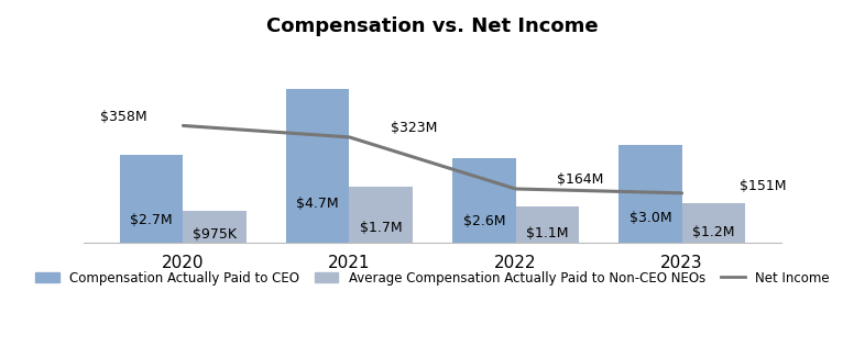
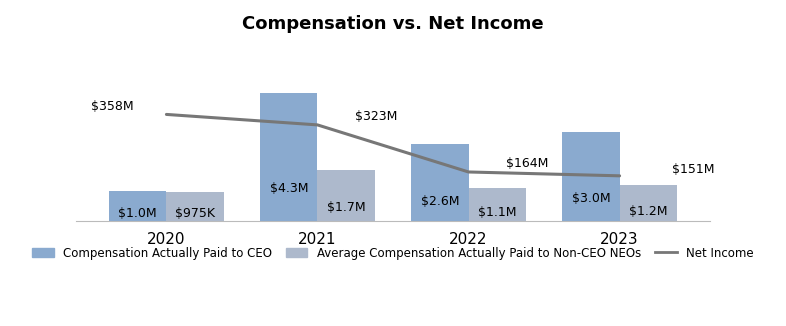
Compensation Actually Paid to CEO/2020: $2.7M -> $1.0M
Compensation Actually Paid to CEO/2021: $4.7M -> $4.3M
